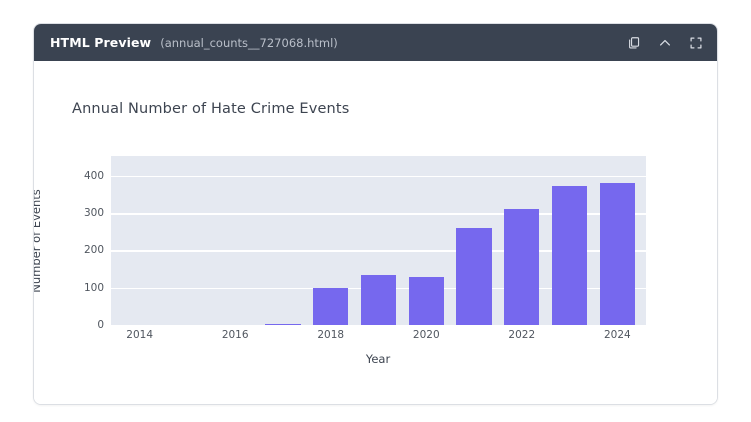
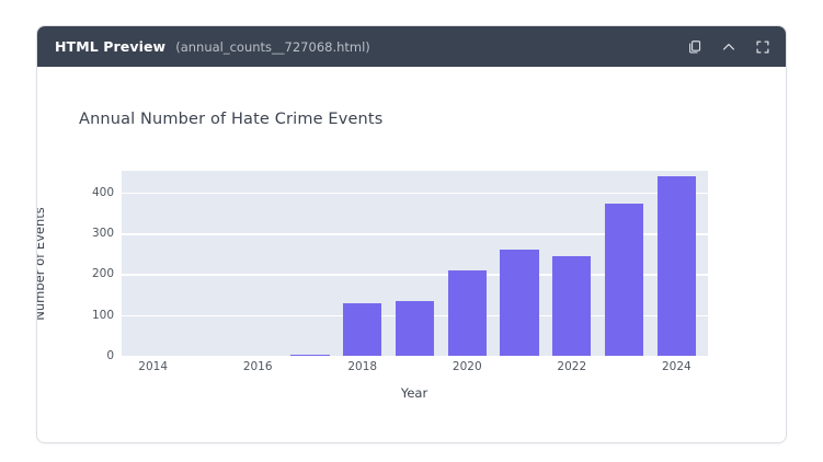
2018: 100 -> 130
2020: 130 -> 210
2022: 310 -> 240
2024: 380 -> 440
